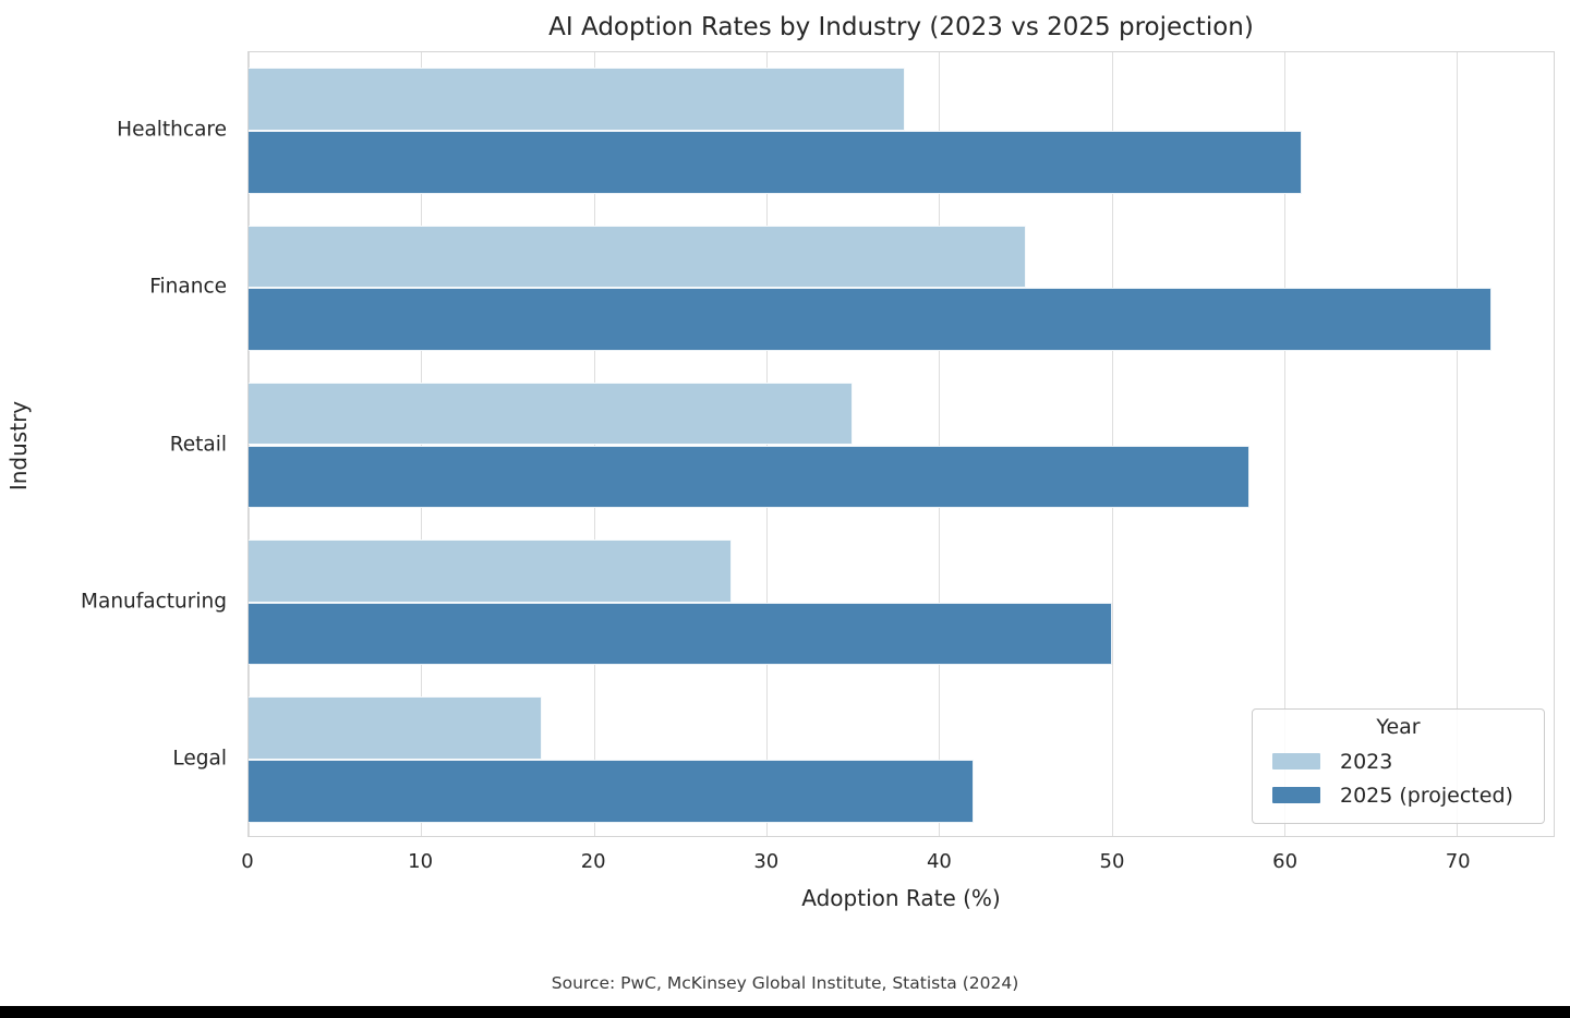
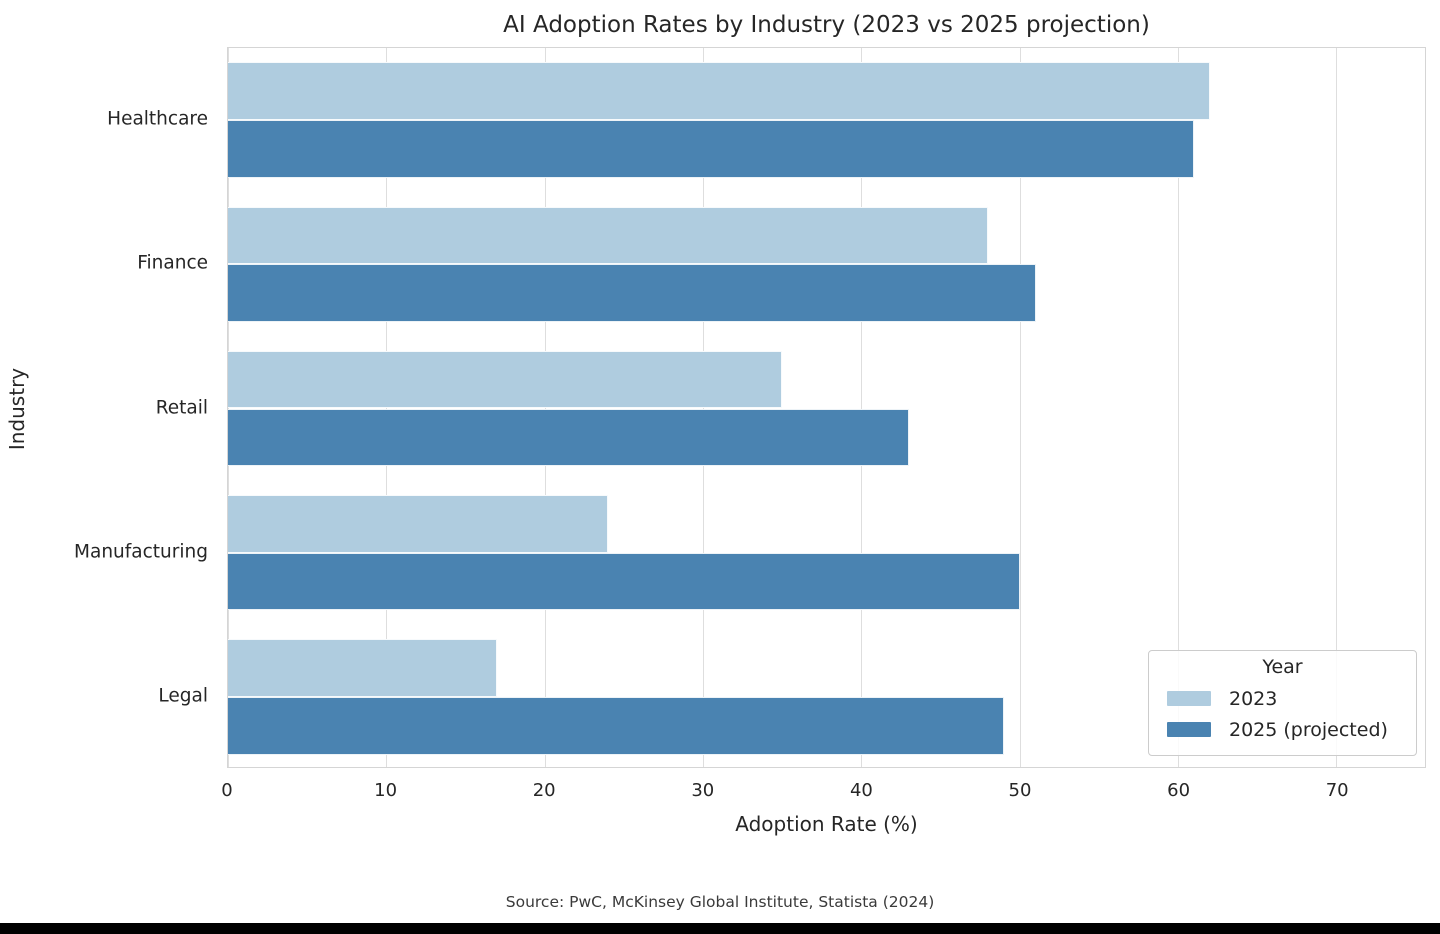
2023/Healthcare: 38 -> 62
2023/Finance: 45 -> 48
2025 (projected)/Finance: 72 -> 51
2025 (projected)/Retail: 58 -> 43
2023/Manufacturing: 28 -> 24
2025 (projected)/Legal: 42 -> 49
